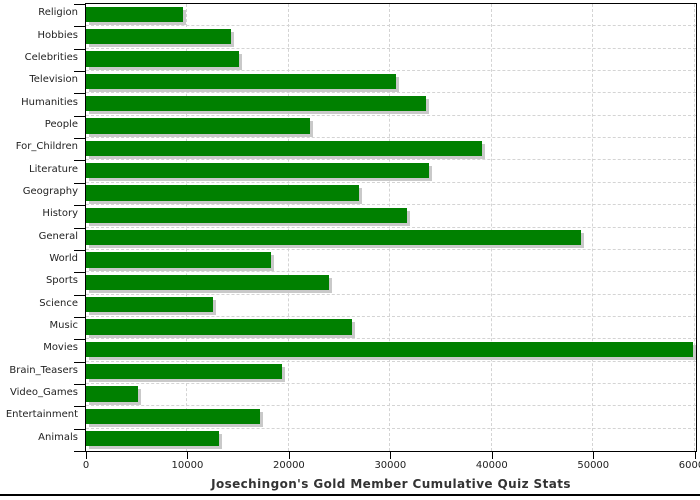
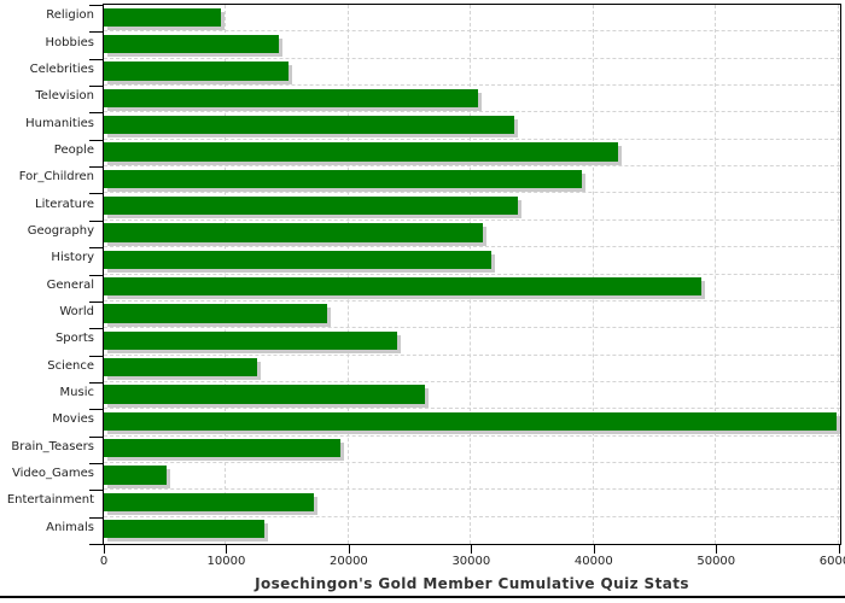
People: 22000 -> 42000
Geography: 27000 -> 31000
